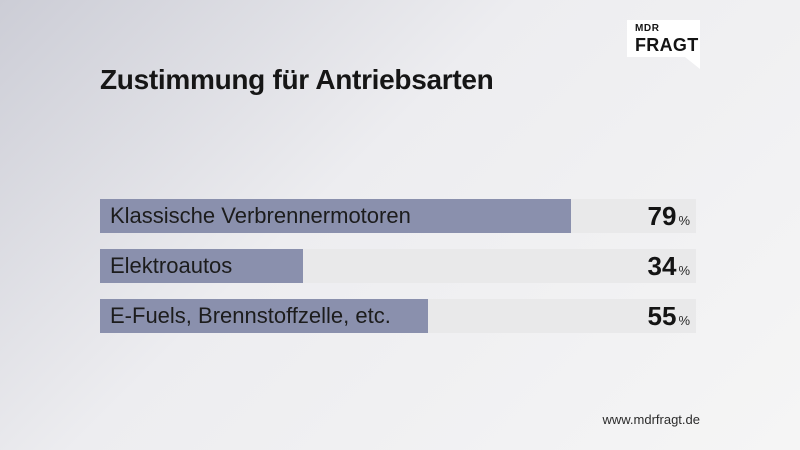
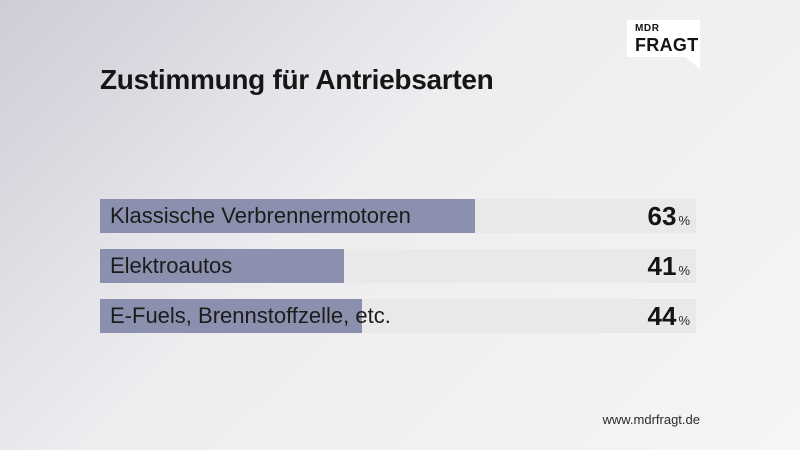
Klassische Verbrennermotoren: 79 -> 63
Elektroautos: 34 -> 41
E-Fuels, Brennstoffzelle, etc.: 55 -> 44
